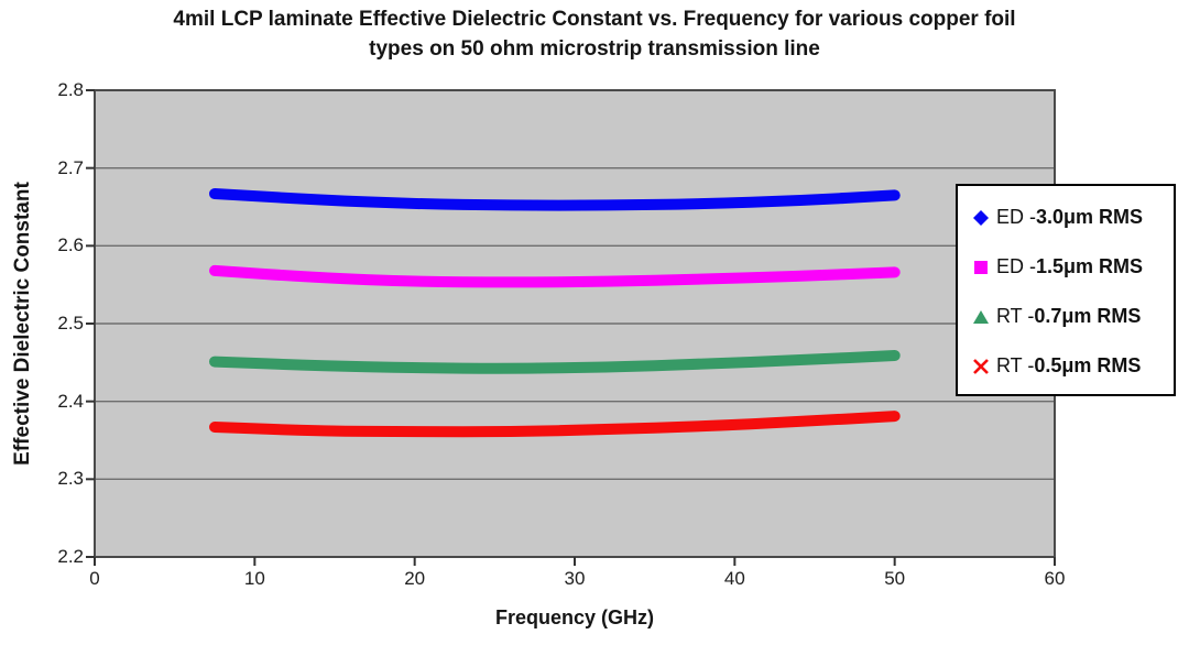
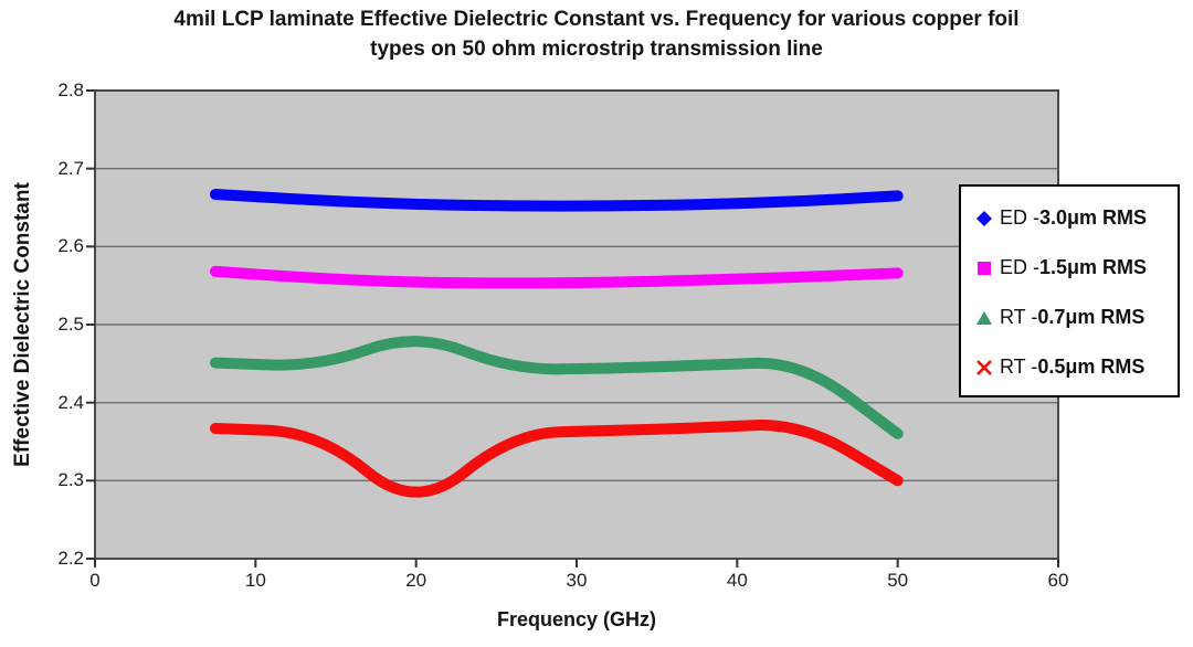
RT - 0.7μm RMS/20: 2.44 -> 2.49
RT - 0.5μm RMS/20: 2.36 -> 2.26
RT - 0.7μm RMS/50: 2.46 -> 2.36
RT - 0.5μm RMS/50: 2.38 -> 2.30
